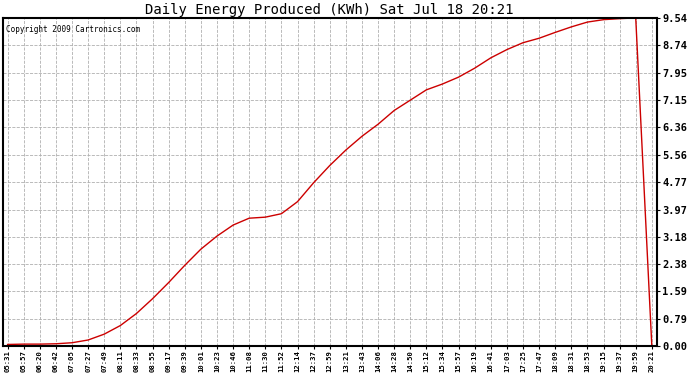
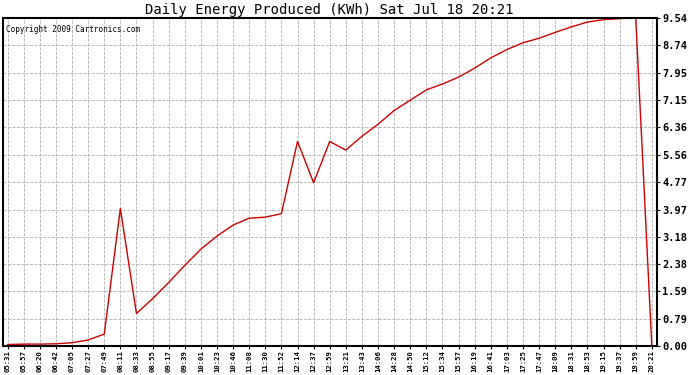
08:11: 0.60 -> 4.00
12:14: 4.20 -> 5.95
12:59: 5.25 -> 5.95
